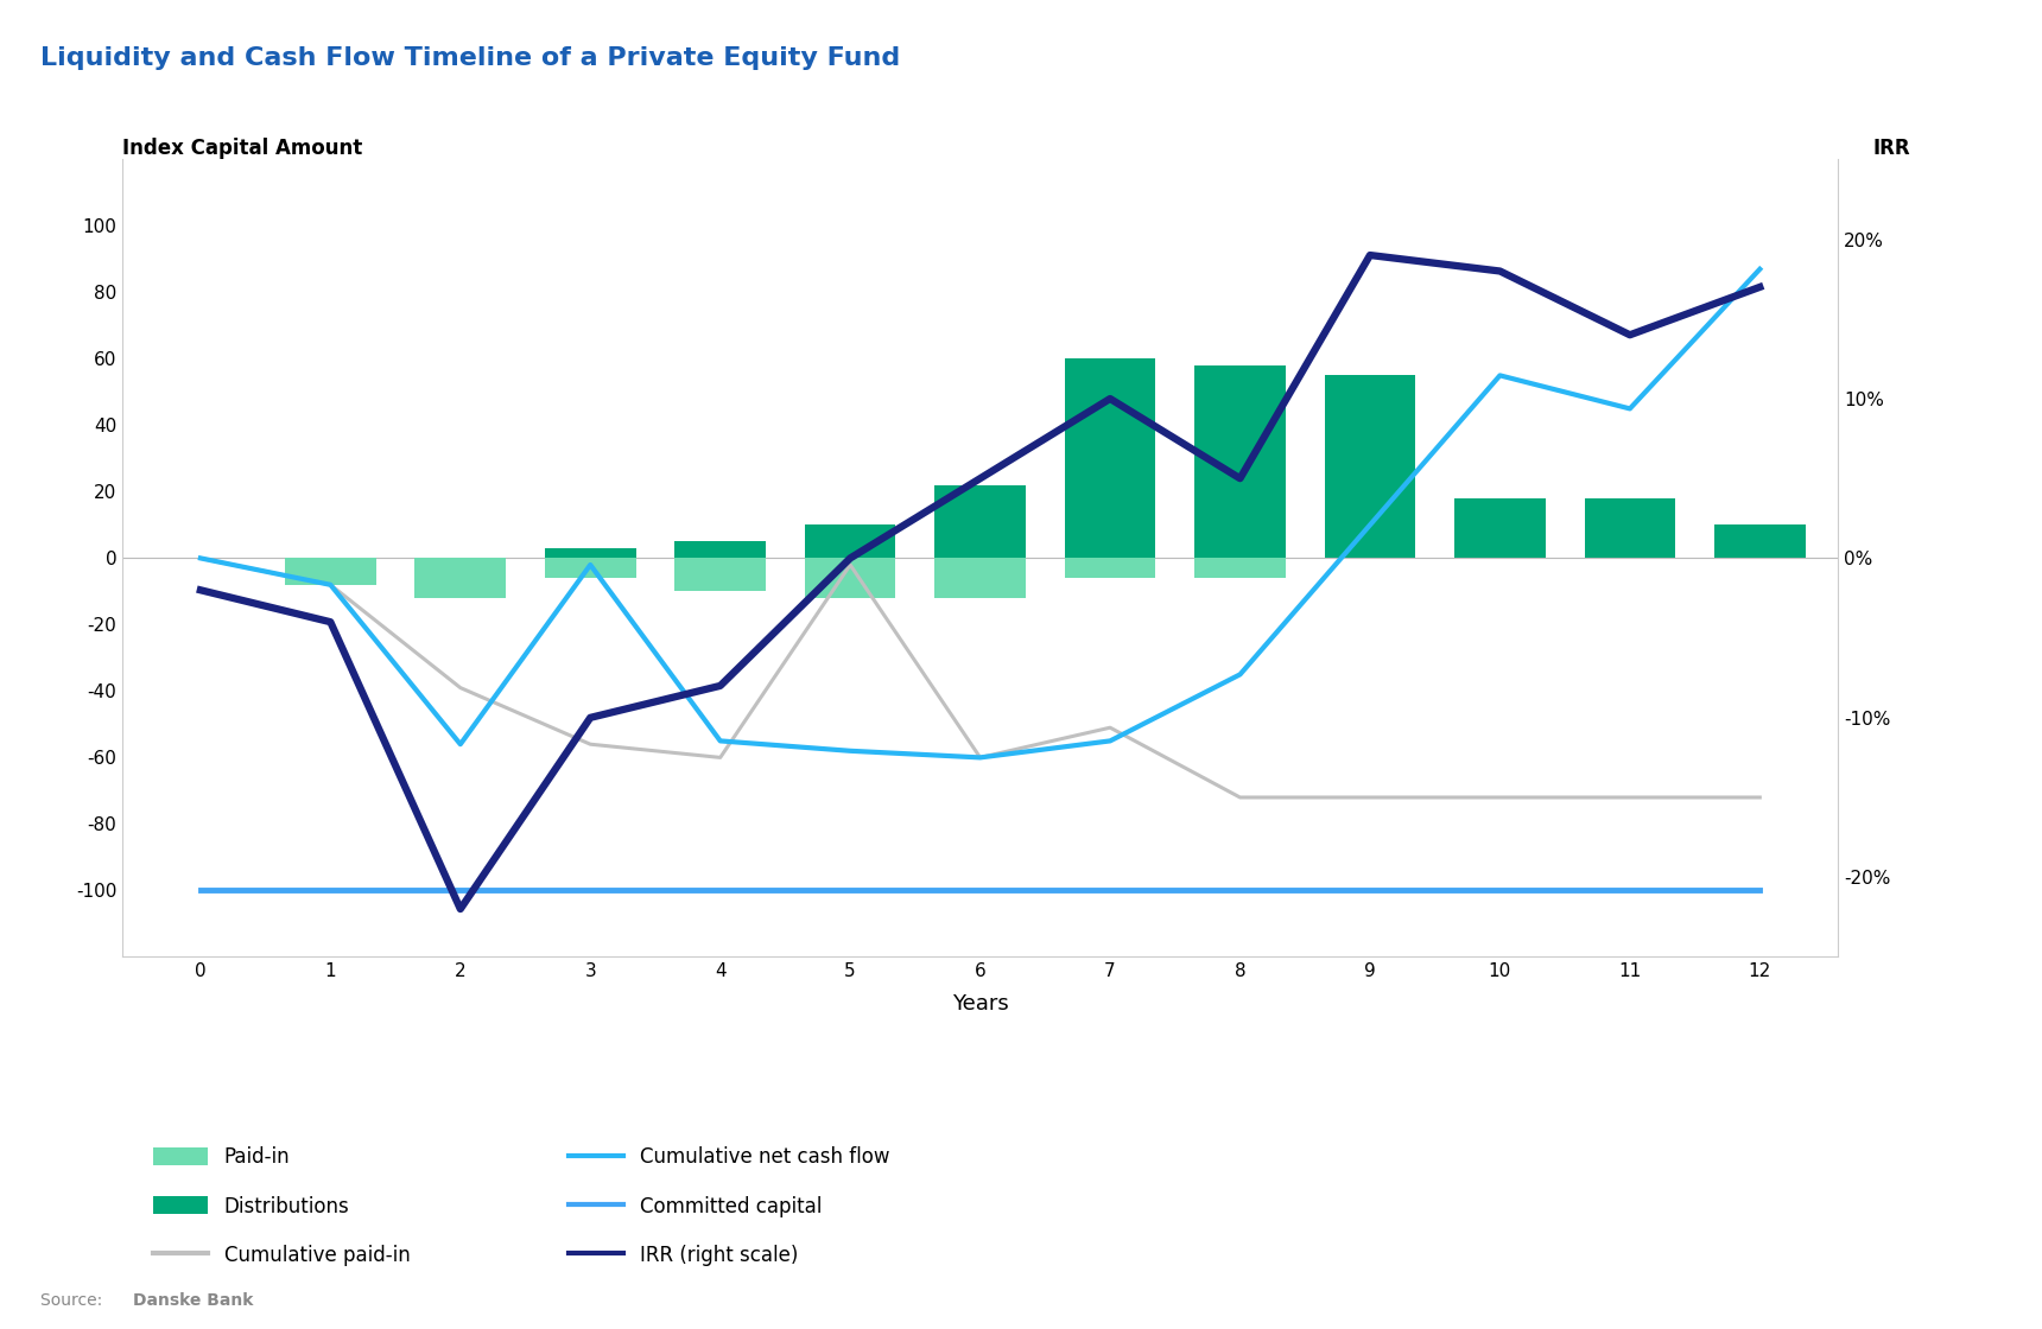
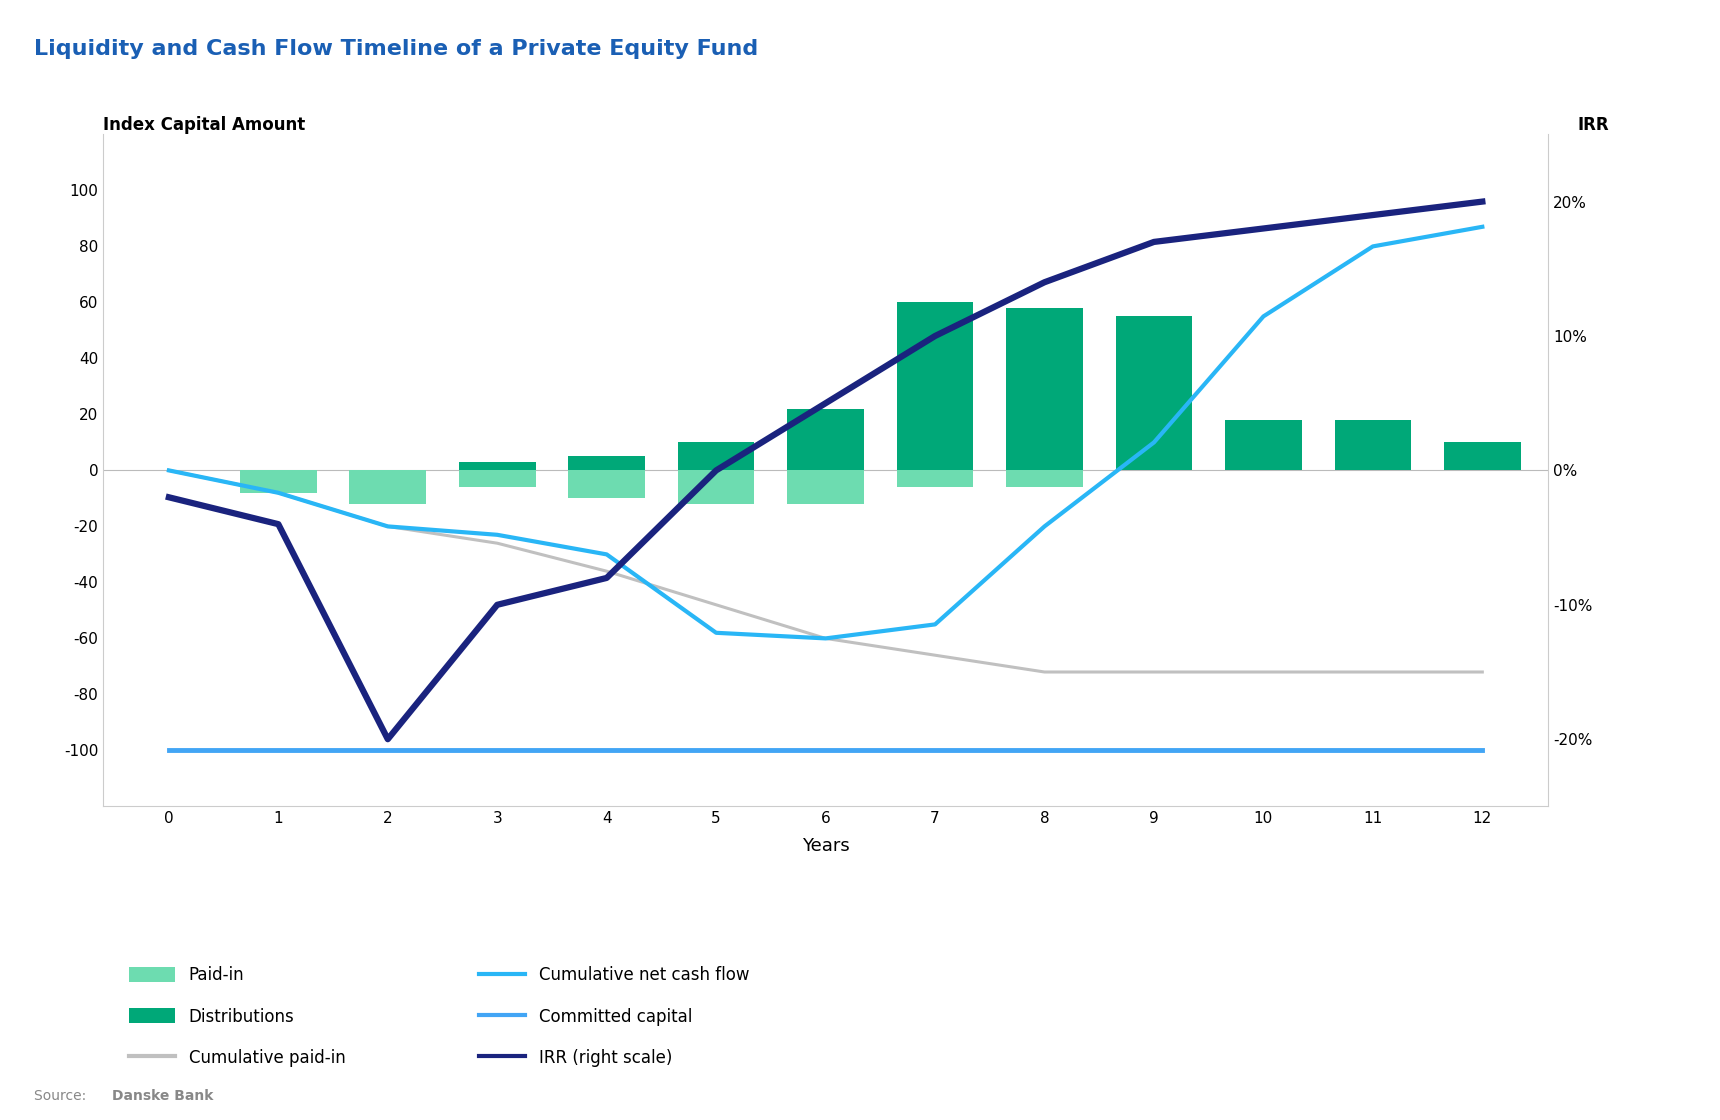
Cumulative paid-in/2: -39 -> -20
Cumulative net cash flow/2: -56 -> -20
IRR (right scale)/2: -22% -> -20%
Cumulative paid-in/3: -56 -> -26
Cumulative net cash flow/3: -2 -> -23
Cumulative paid-in/4: -60 -> -36
Cumulative net cash flow/4: -55 -> -30
Cumulative paid-in/5: -2 -> -48
Cumulative paid-in/7: -51 -> -66
Cumulative net cash flow/8: -35 -> -20
IRR (right scale)/8: 5% -> 14%
IRR (right scale)/9: 19% -> 17%
Cumulative net cash flow/11: 45 -> 80
IRR (right scale)/11: 14% -> 19%
IRR (right scale)/12: 17% -> 20%
